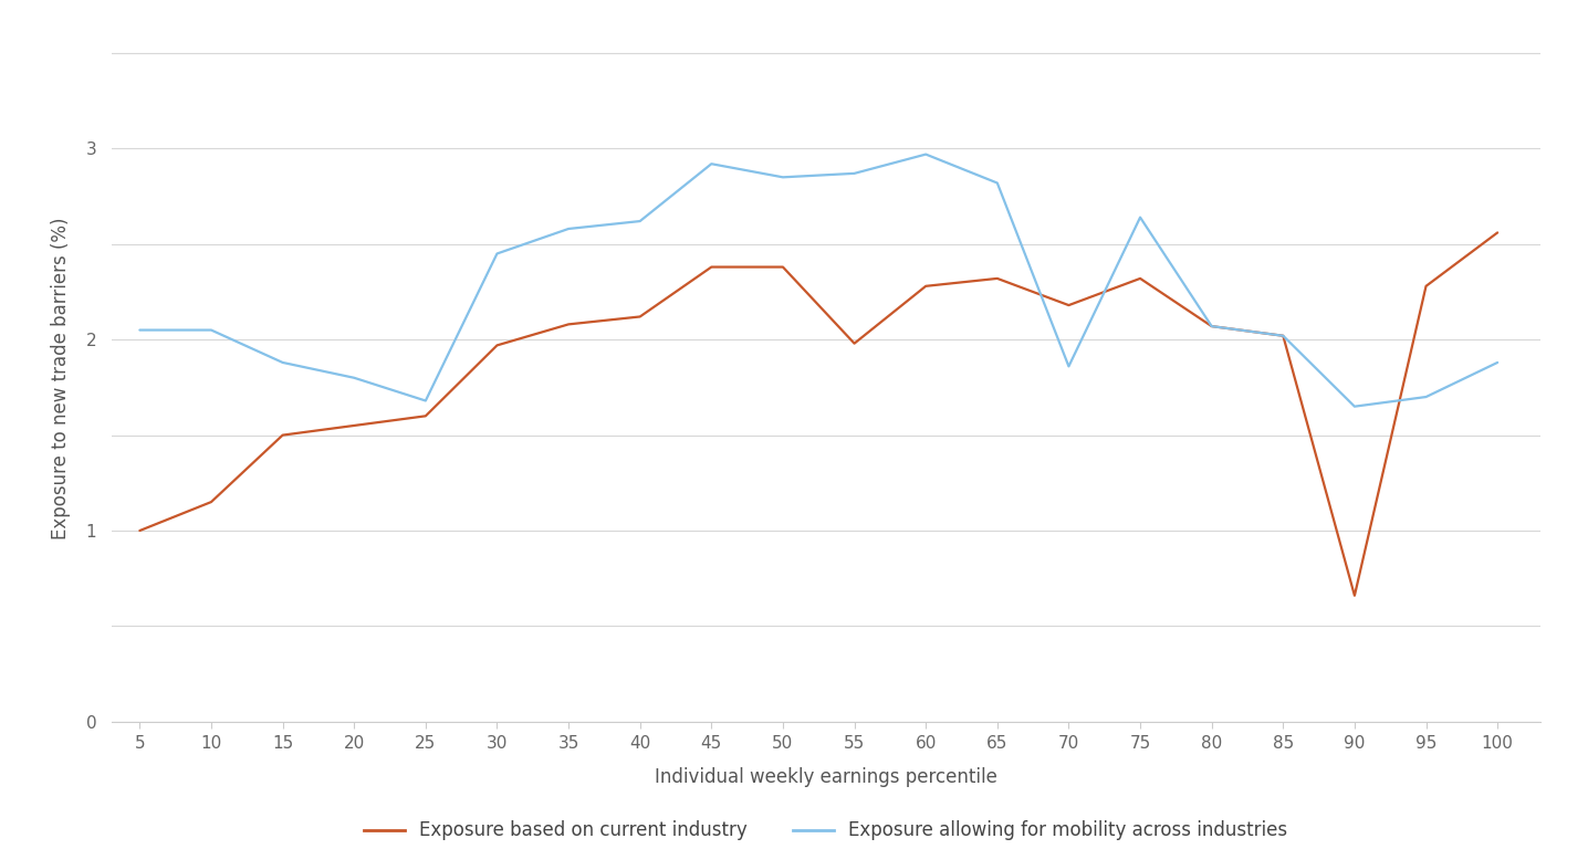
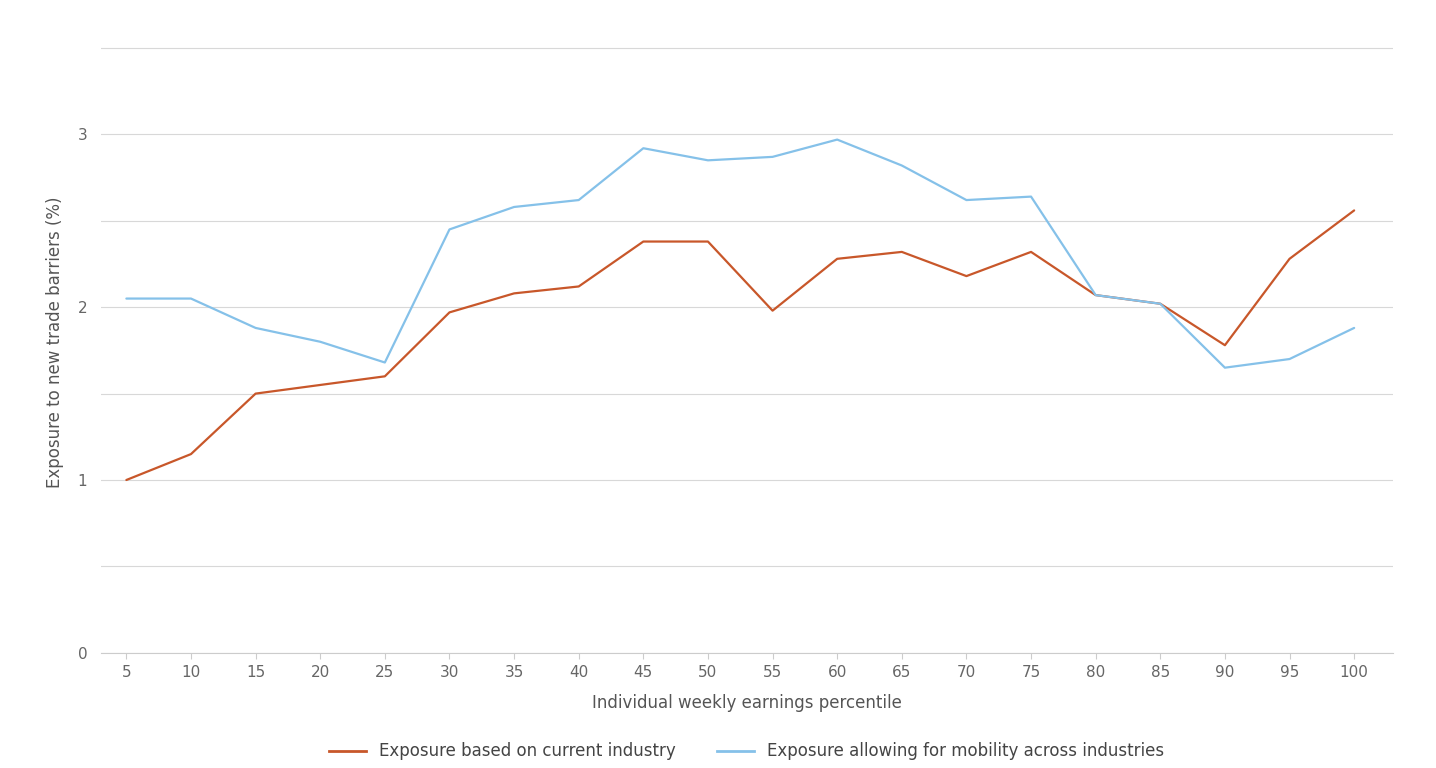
Exposure allowing for mobility across industries/70: 1.86 -> 2.62
Exposure based on current industry/90: 0.66 -> 1.78
